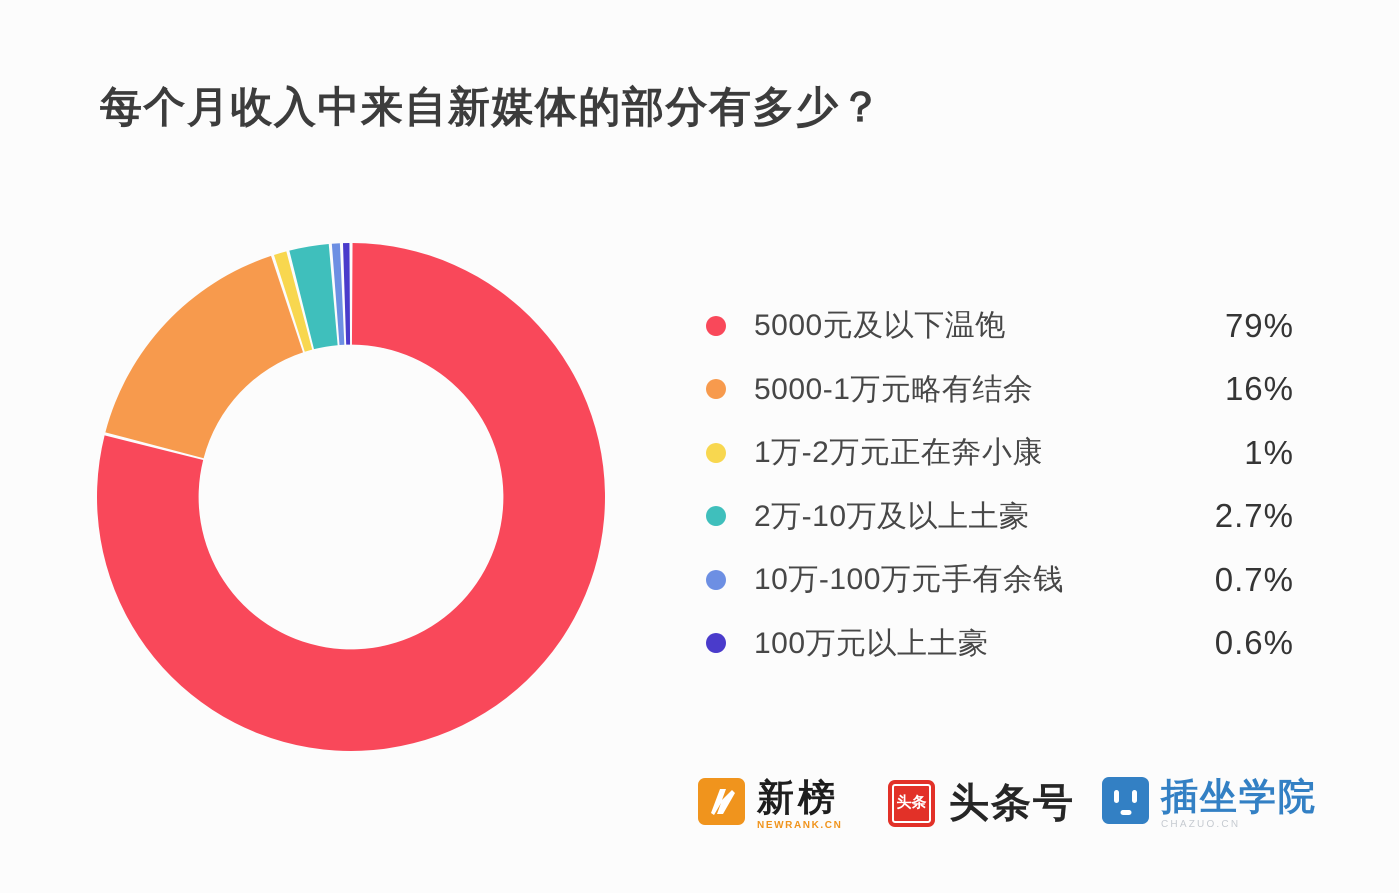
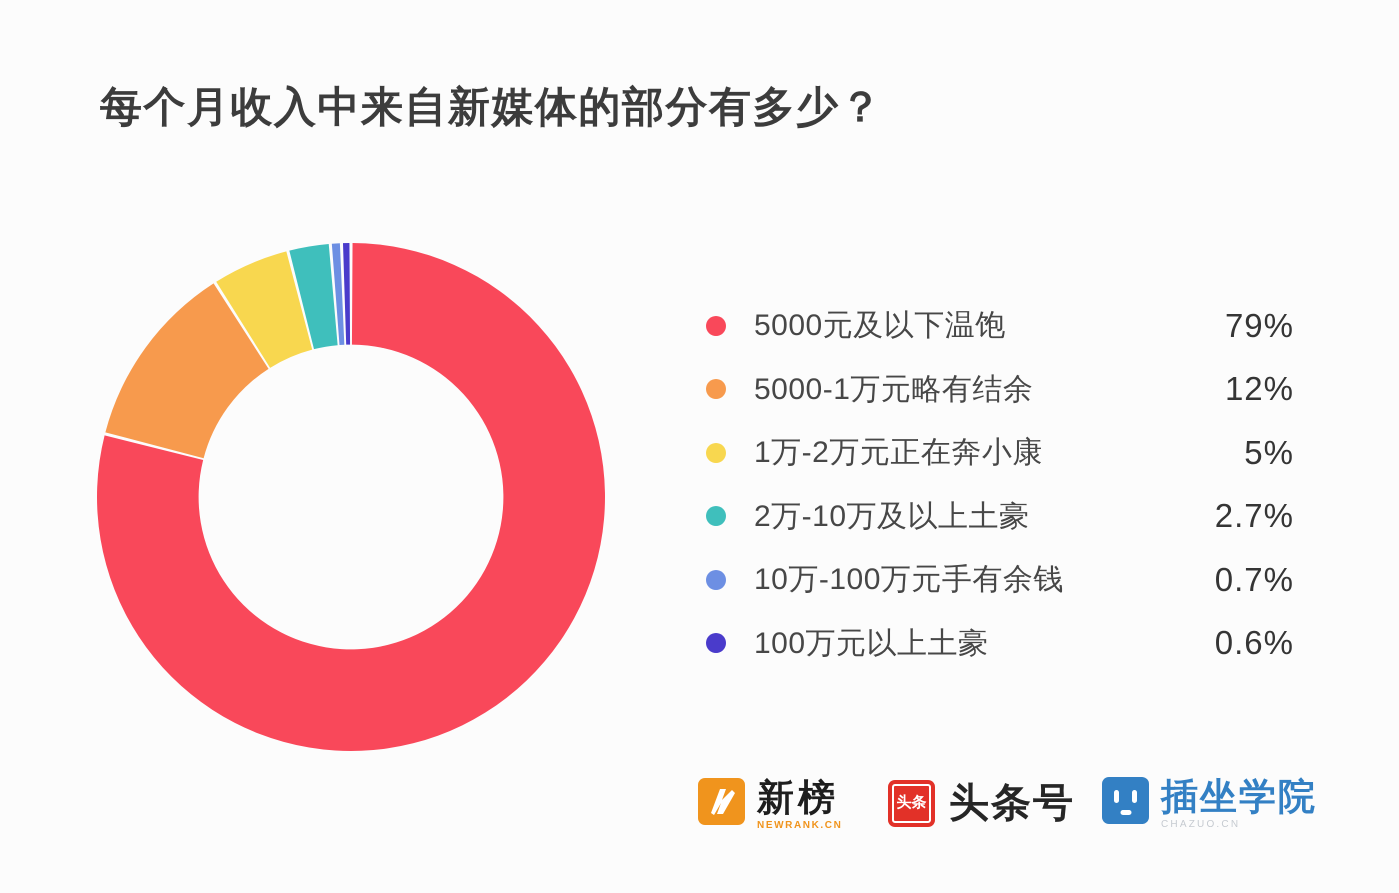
5000-1万元略有结余: 16% -> 12%
1万-2万元正在奔小康: 1% -> 5%
